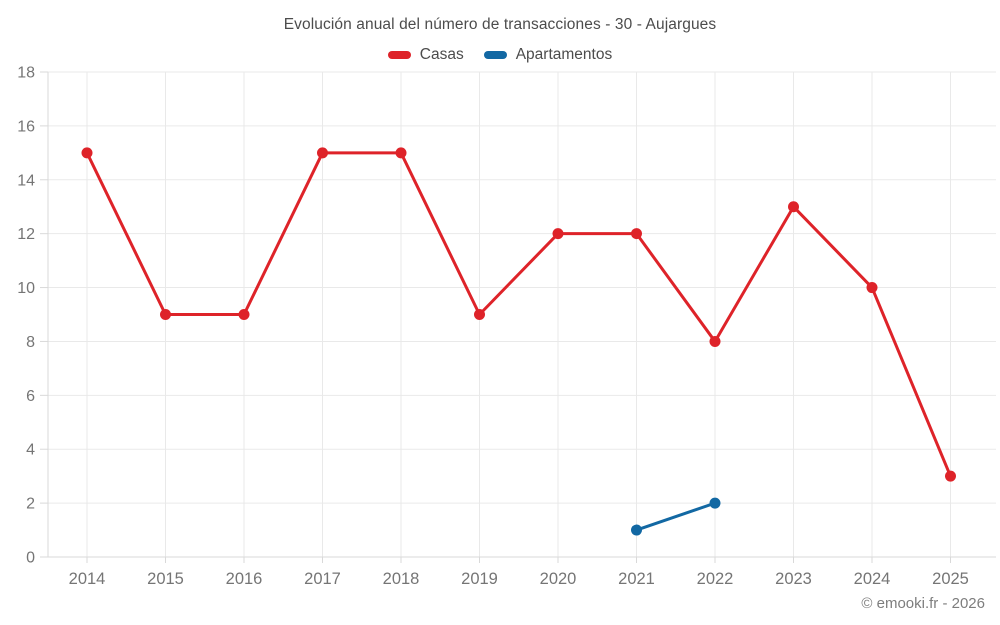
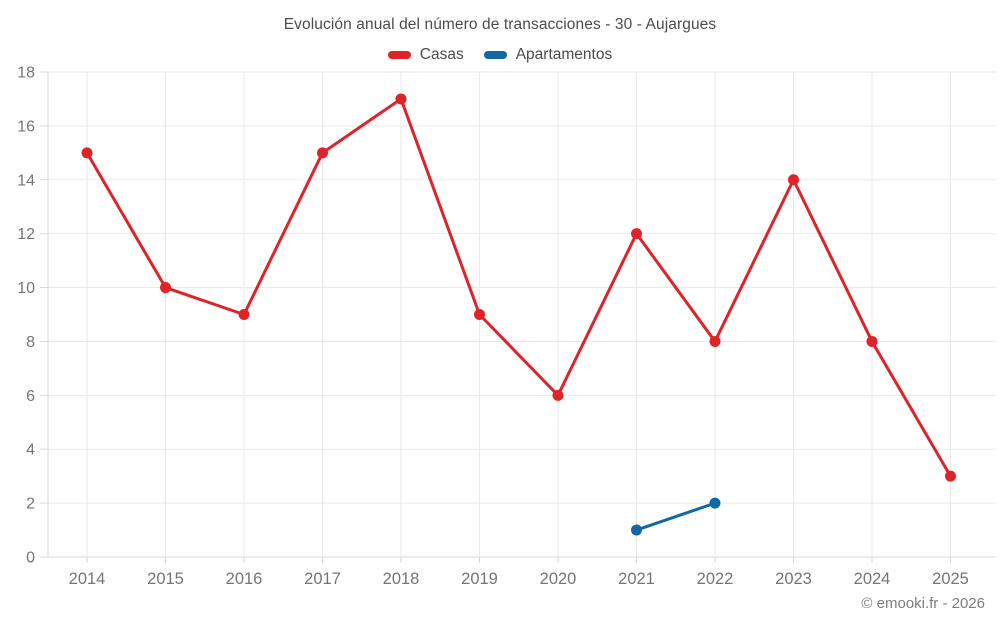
Casas/2015: 9 -> 10
Casas/2018: 15 -> 17
Casas/2020: 12 -> 6
Casas/2023: 13 -> 14
Casas/2024: 10 -> 8
